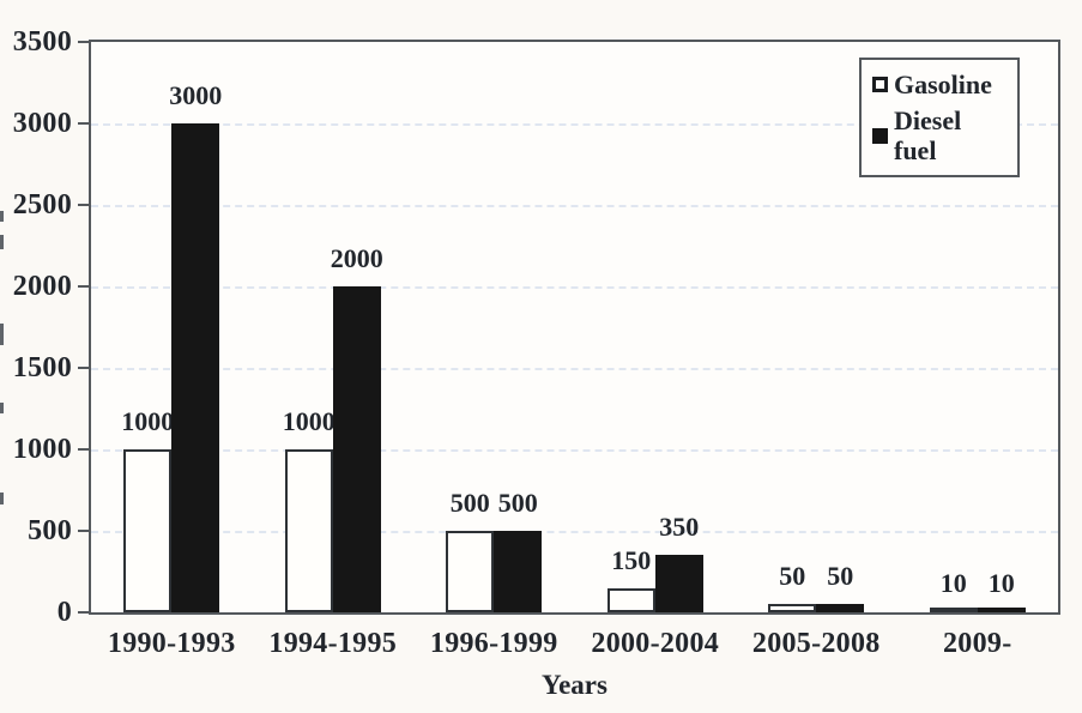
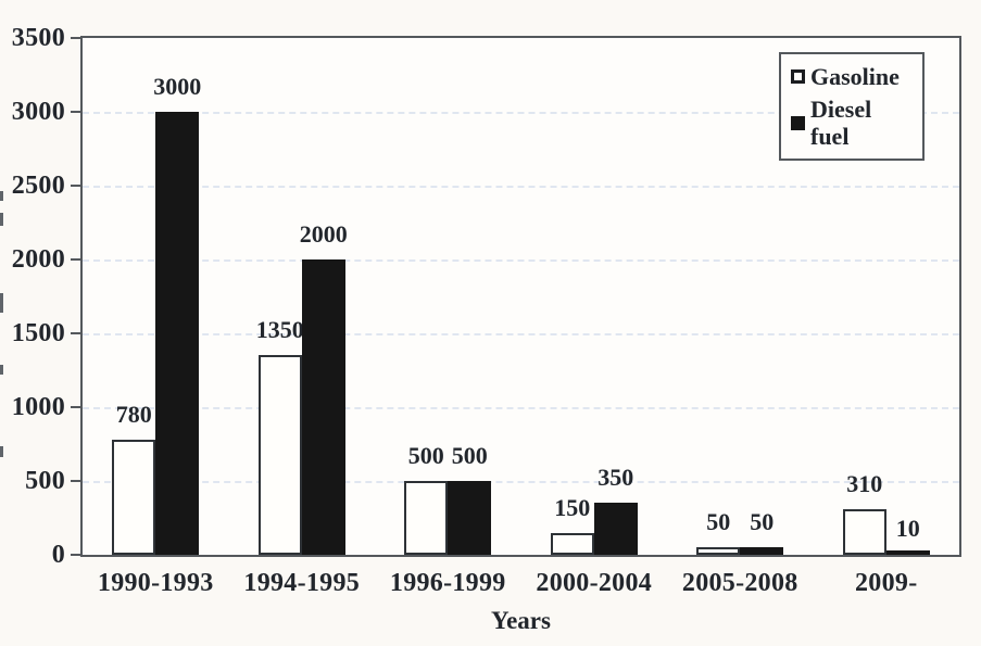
Gasoline/1990-1993: 1000 -> 780
Gasoline/1994-1995: 1000 -> 1350
Gasoline/2009-: 10 -> 310
